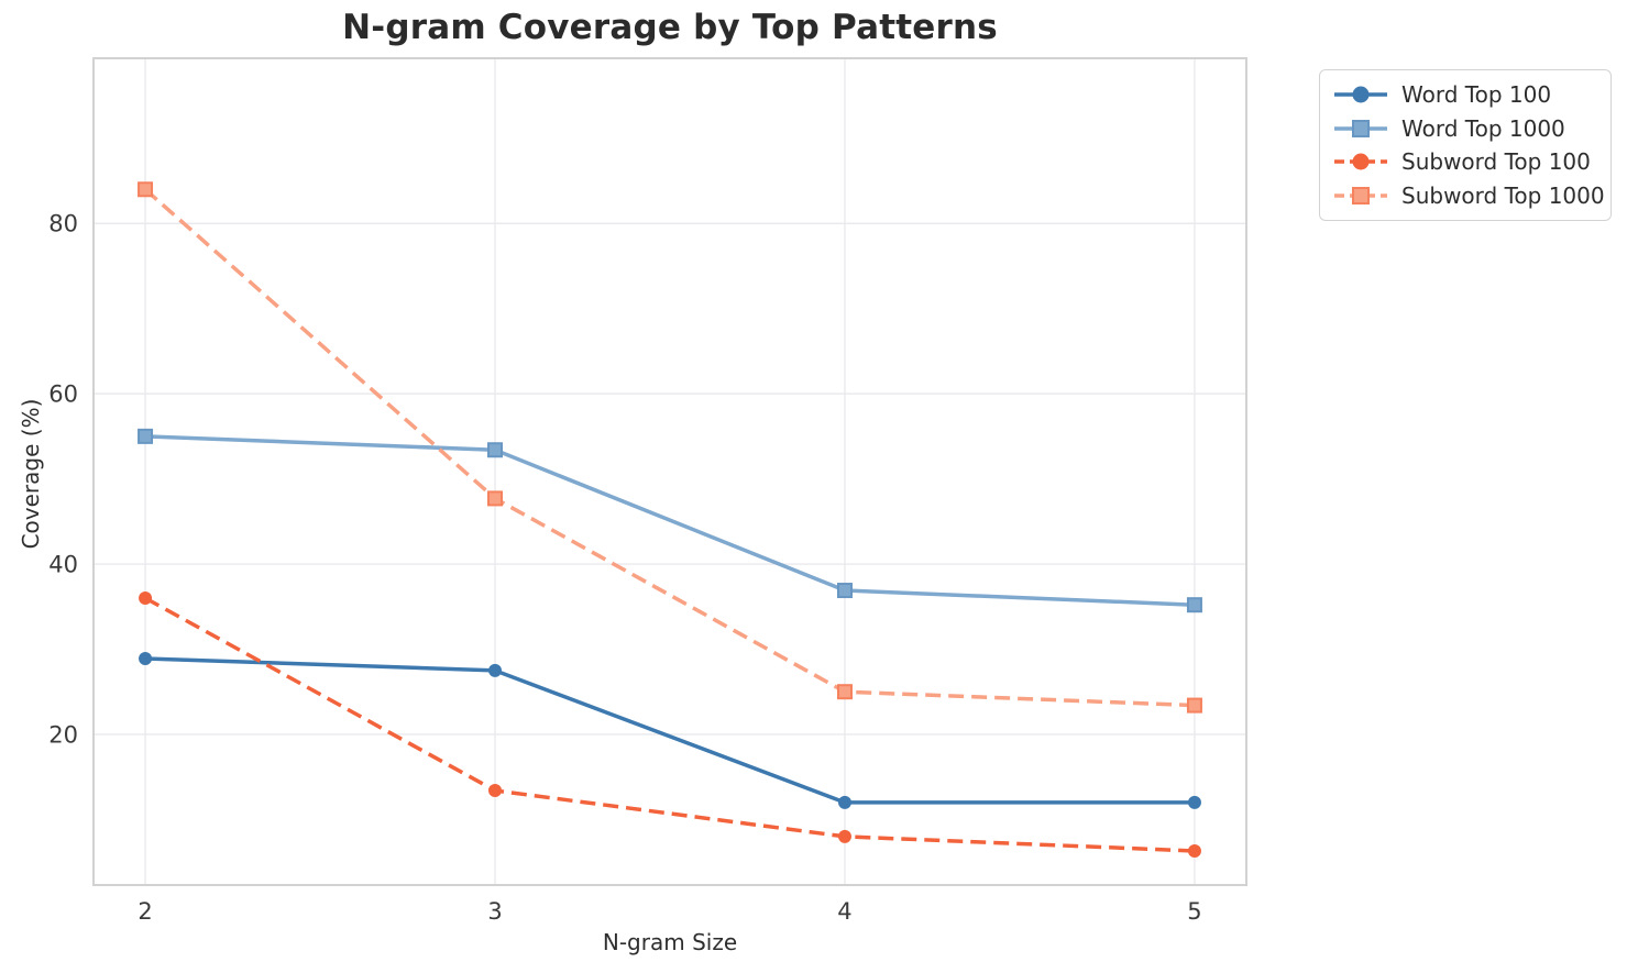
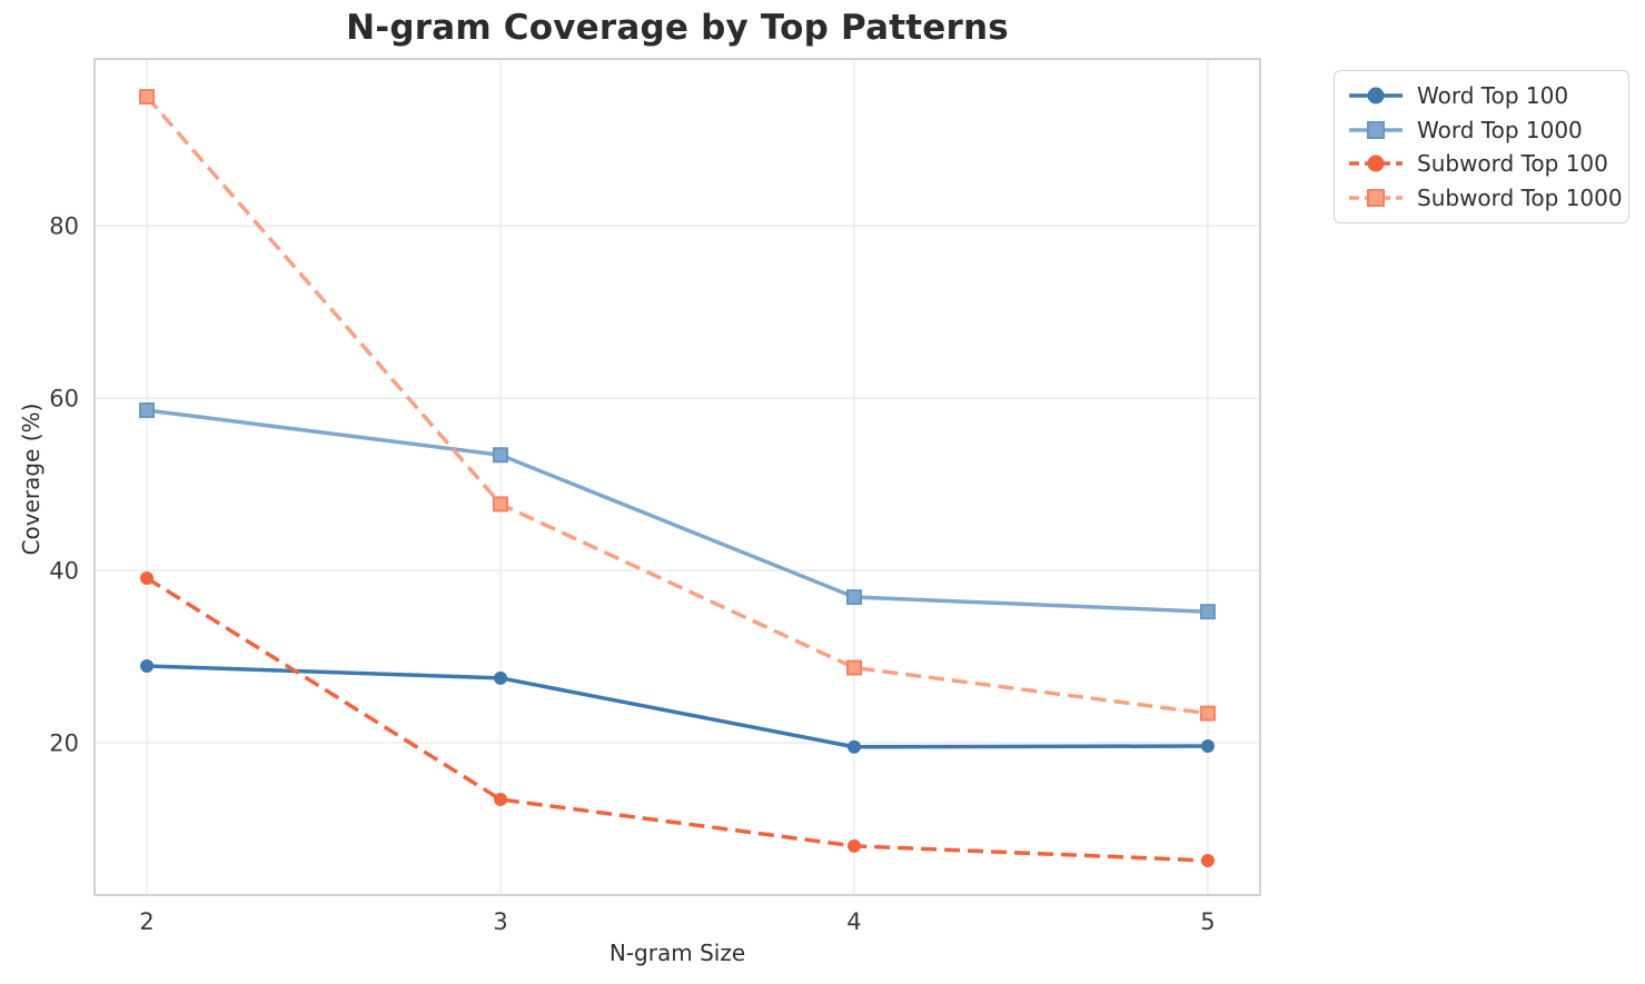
Word Top 1000/2: 55 -> 59
Subword Top 100/2: 36 -> 39
Subword Top 1000/2: 84 -> 95
Word Top 100/4: 12 -> 20
Subword Top 1000/4: 25 -> 29
Word Top 100/5: 12 -> 20
